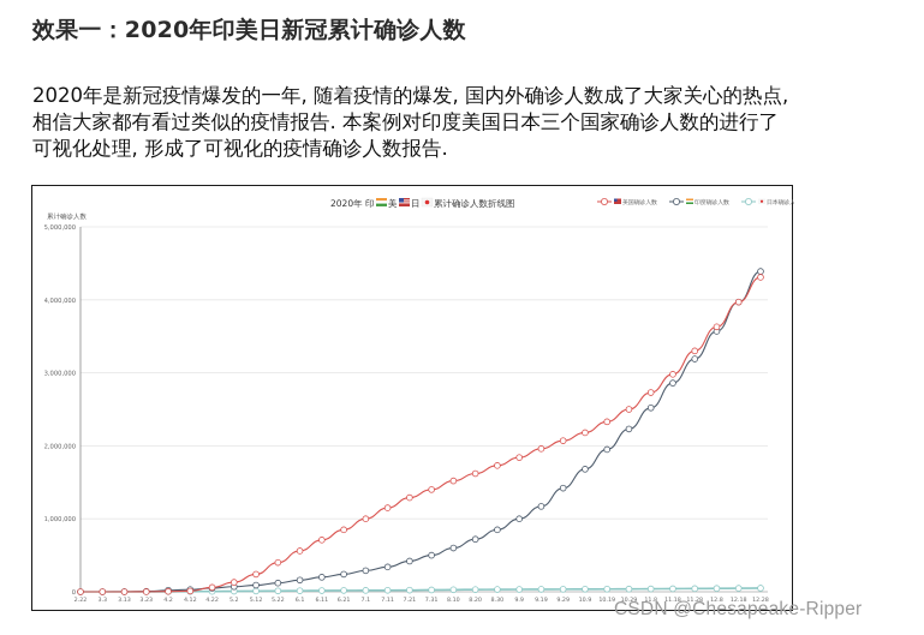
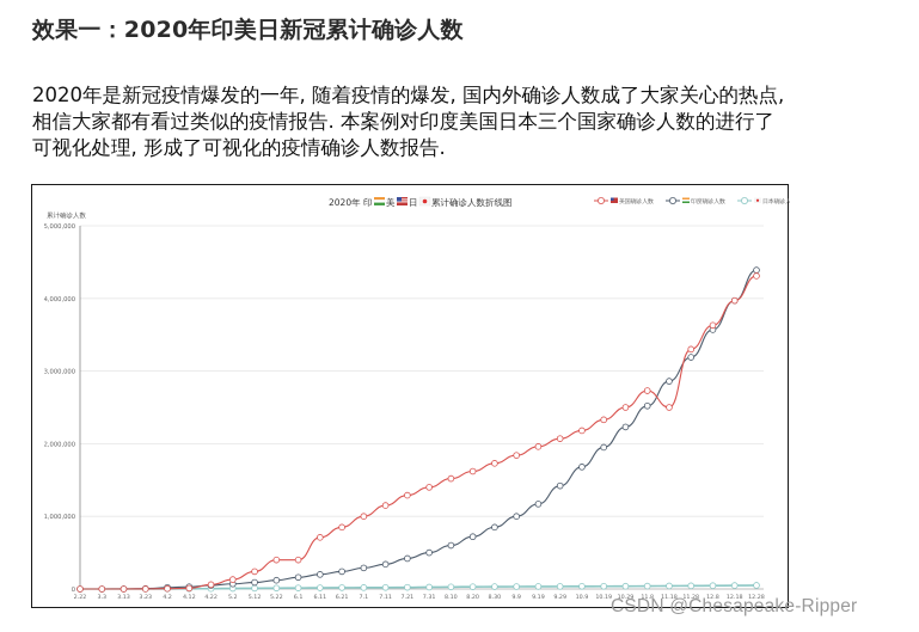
美国确诊人数/6.1: 600000 -> 400000
美国确诊人数/11.18: 3000000 -> 2500000
